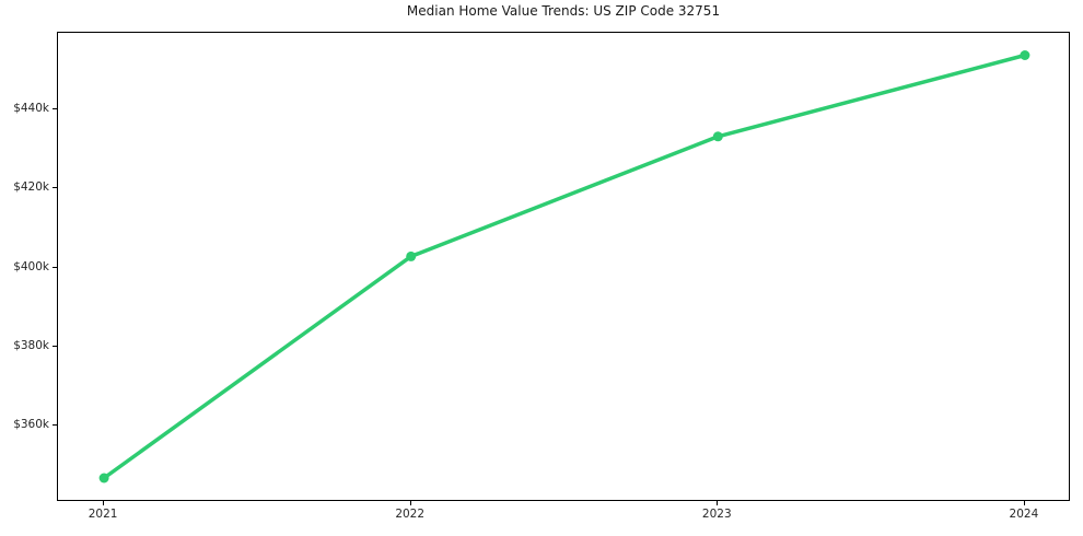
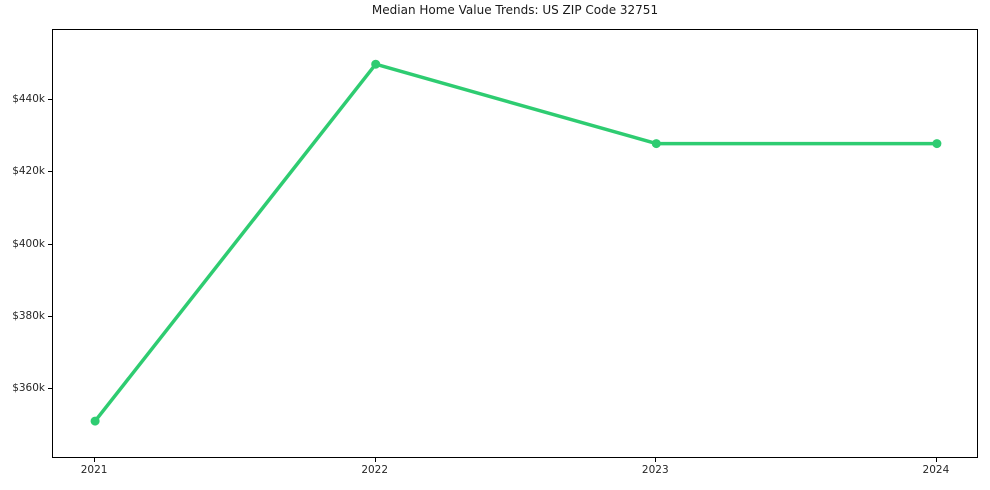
2021: $347k -> $351k
2022: $403k -> $450k
2023: $433k -> $428k
2024: $454k -> $428k
